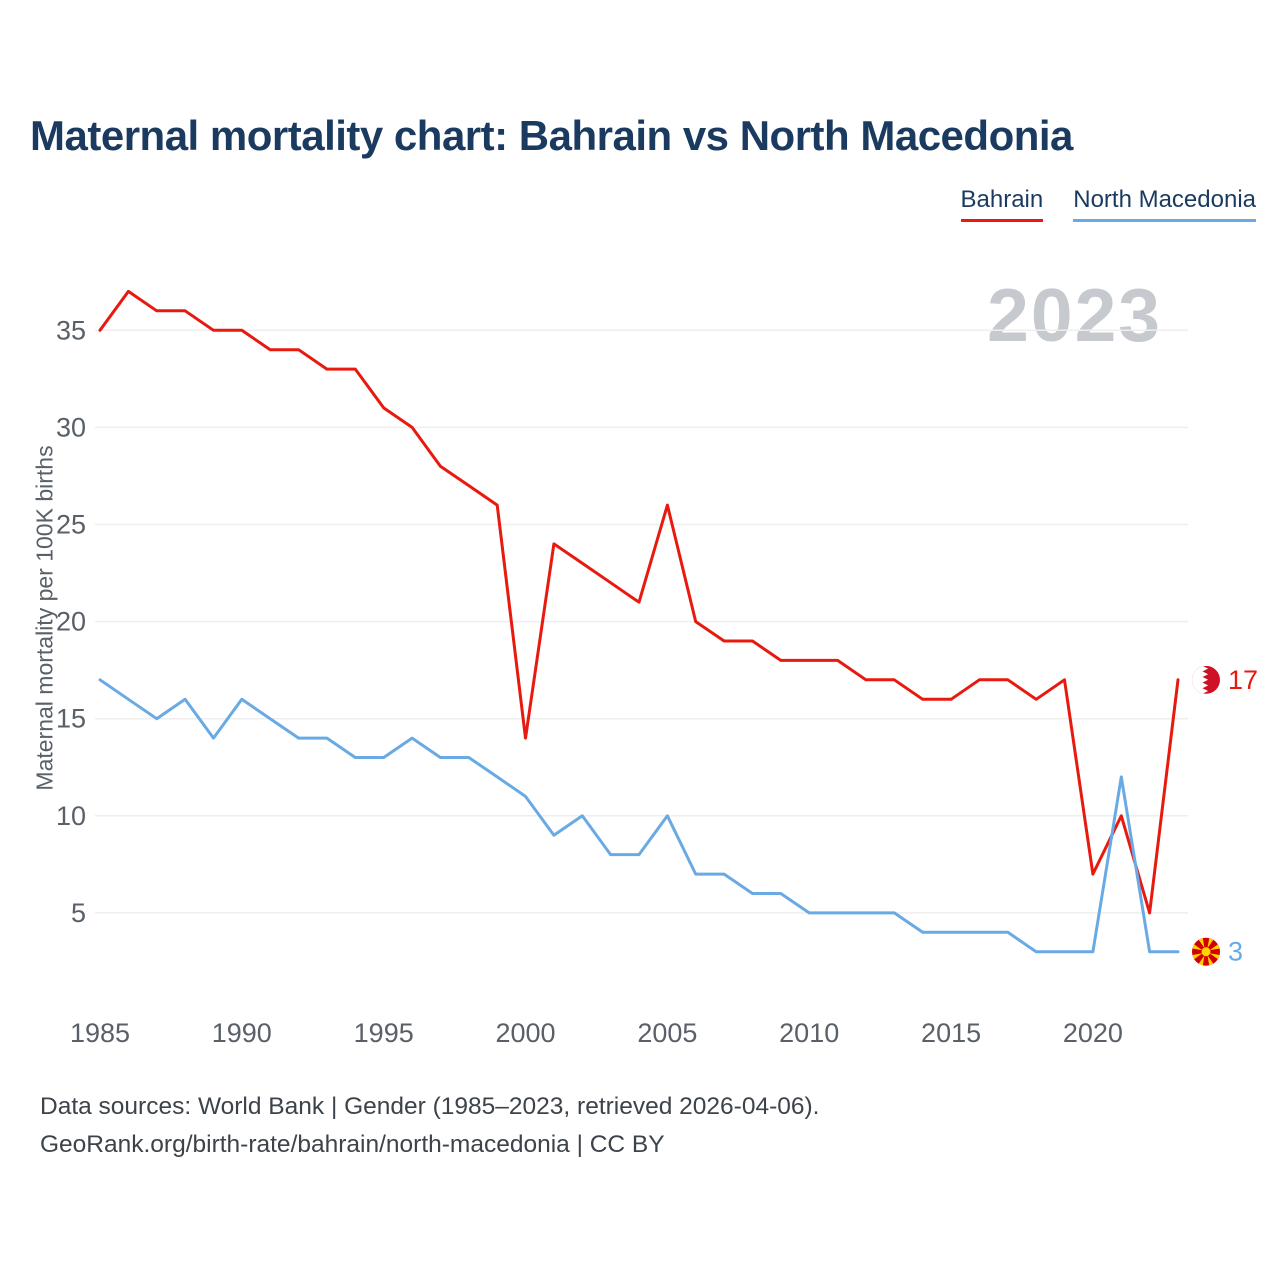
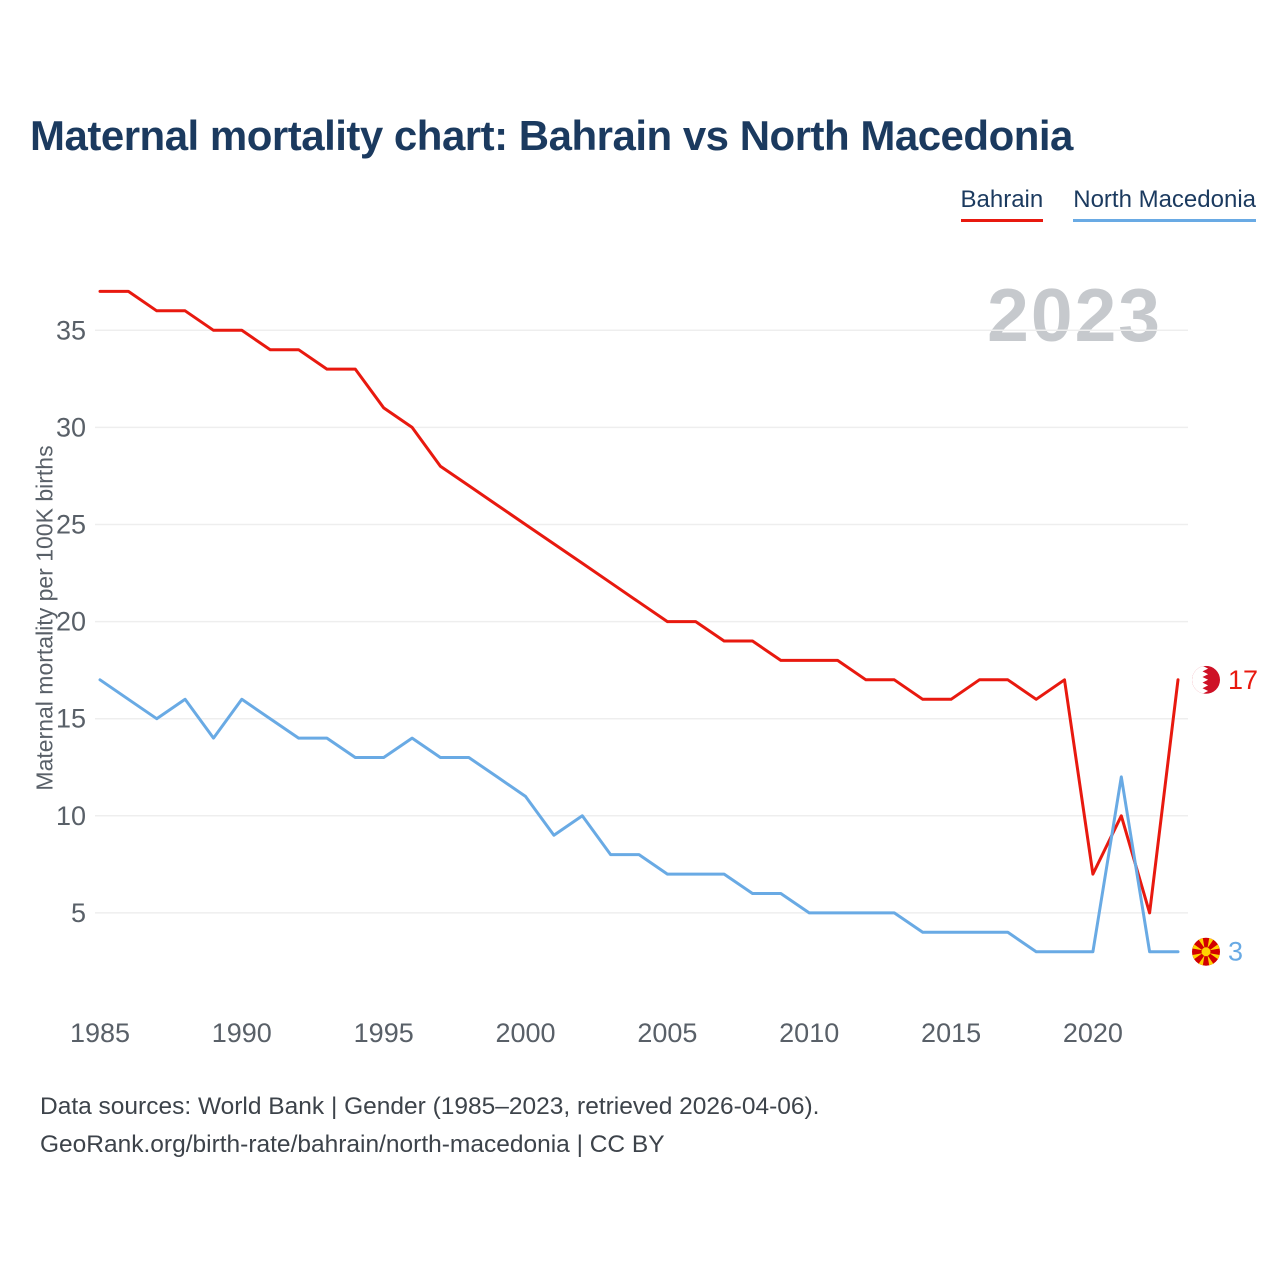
Bahrain/1985: 35 -> 37
Bahrain/2000: 14 -> 25
Bahrain/2005: 26 -> 20
North Macedonia/2005: 10 -> 7
